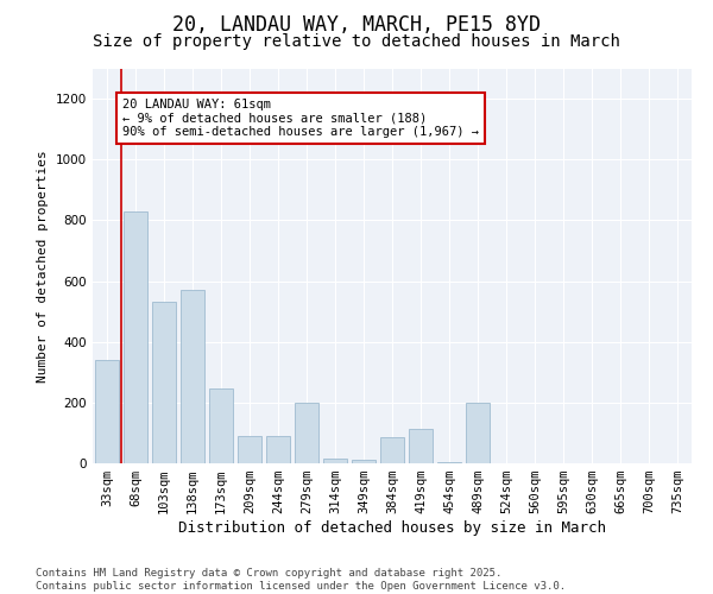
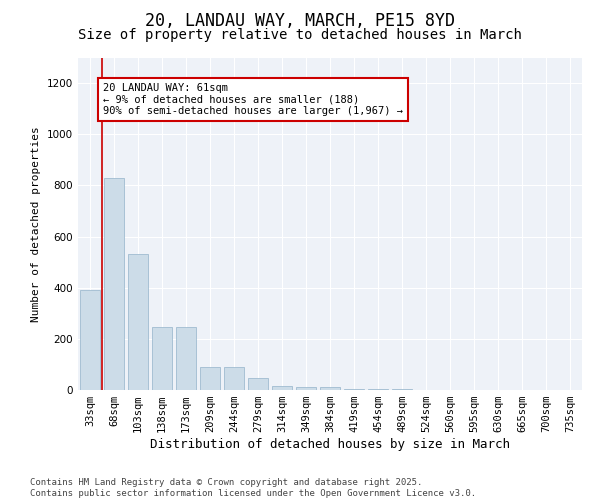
33sqm: 340 -> 390
138sqm: 570 -> 245
279sqm: 200 -> 45
384sqm: 85 -> 10
419sqm: 115 -> 5
489sqm: 200 -> 3
